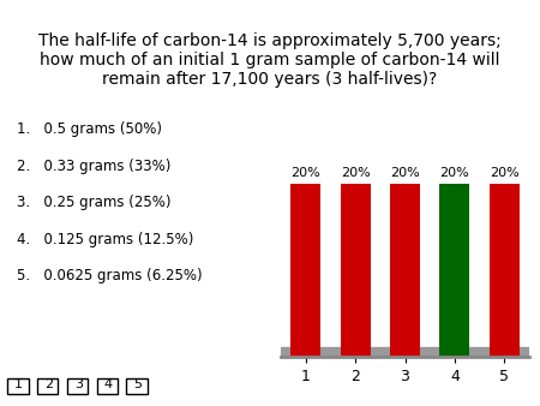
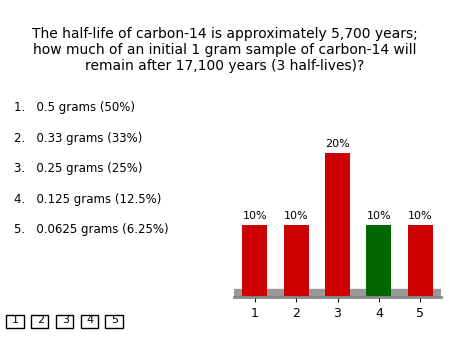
1: 20% -> 10%
2: 20% -> 10%
4: 20% -> 10%
5: 20% -> 10%
